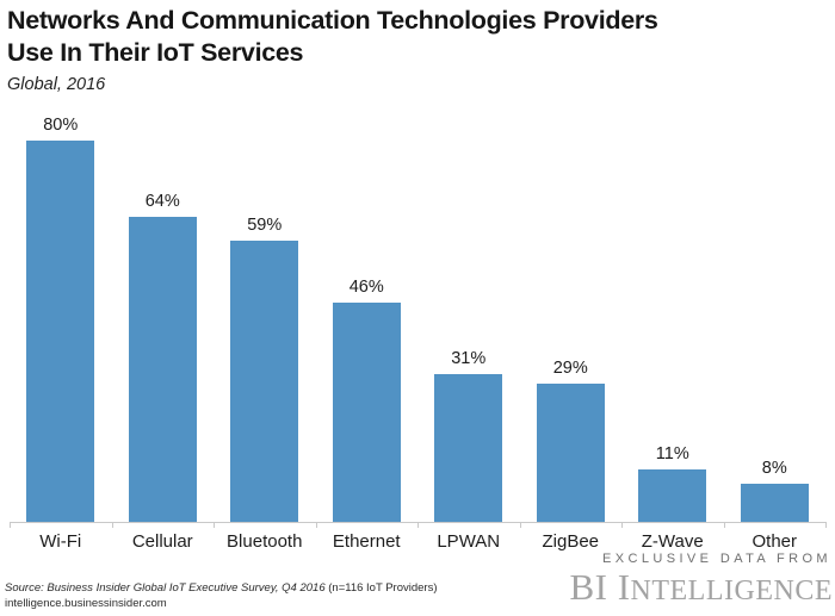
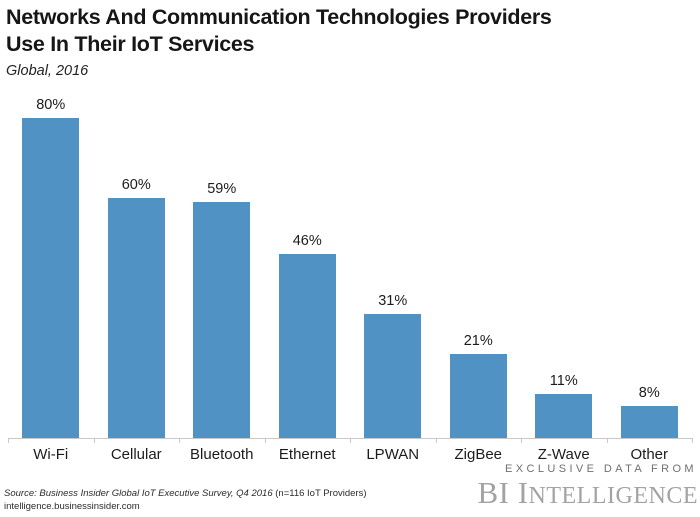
Cellular: 64% -> 60%
ZigBee: 29% -> 21%
